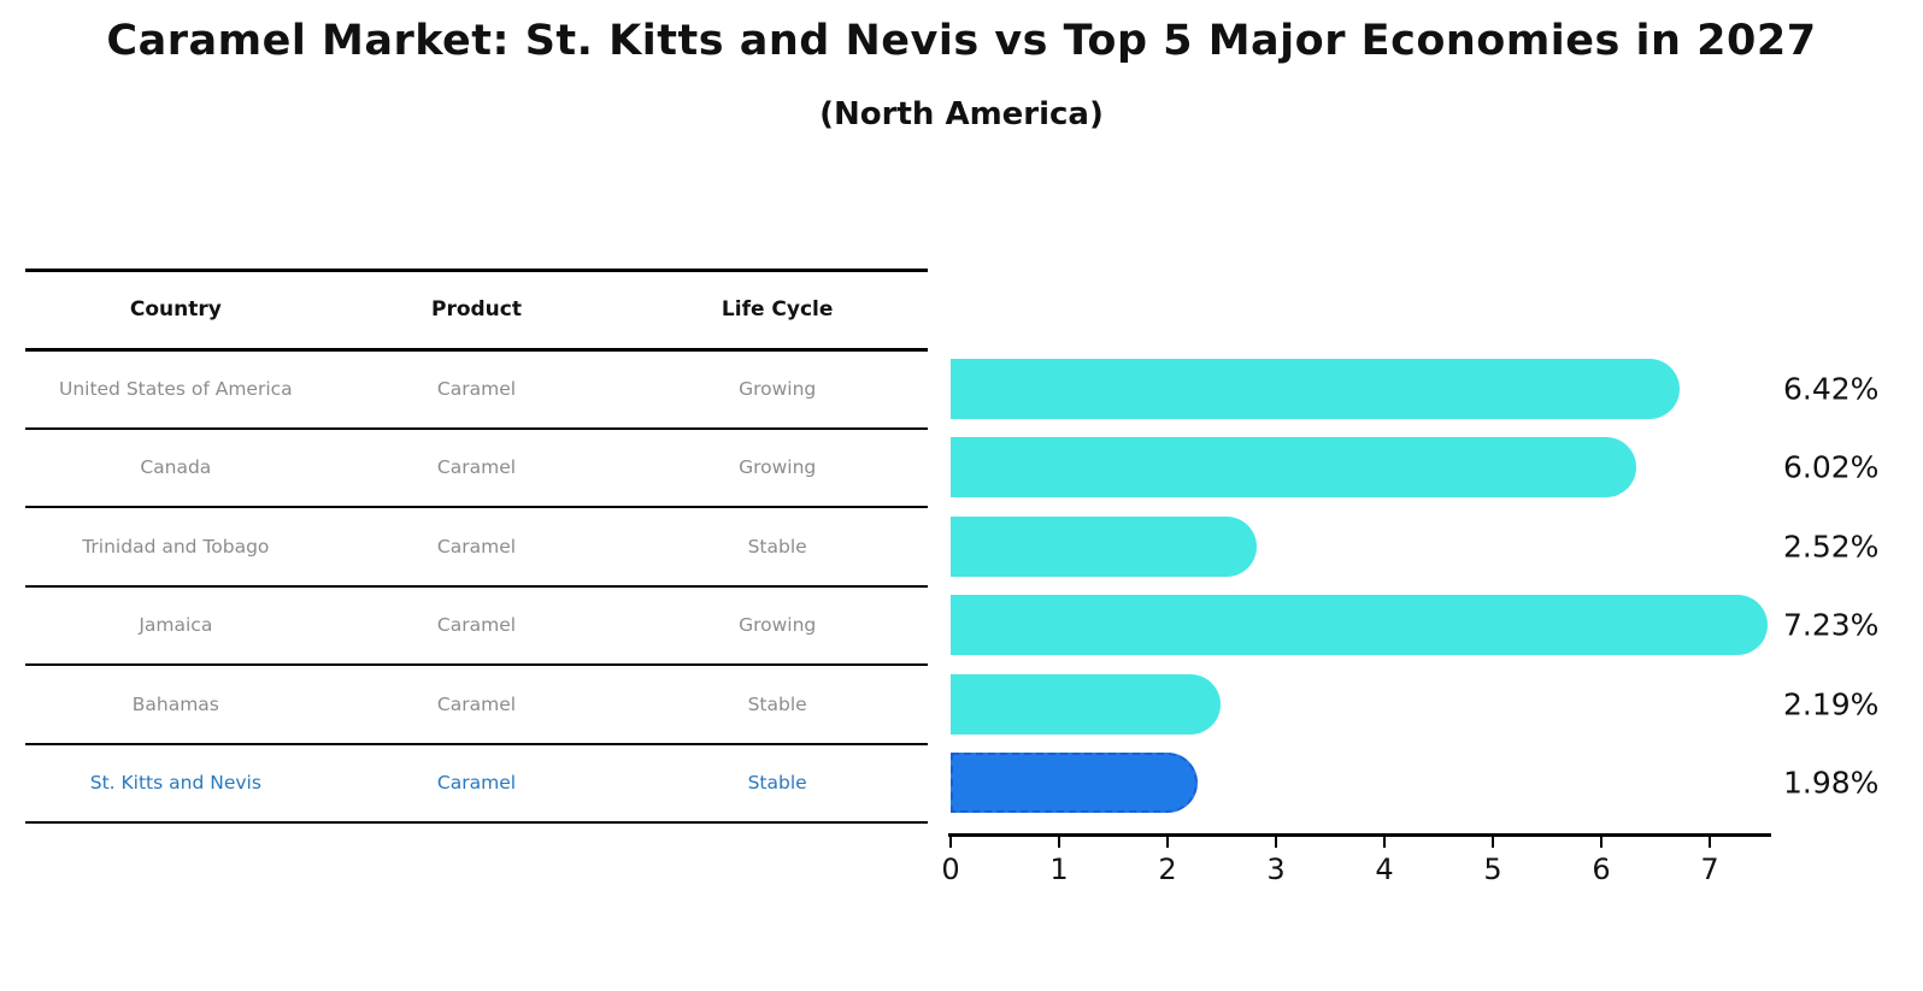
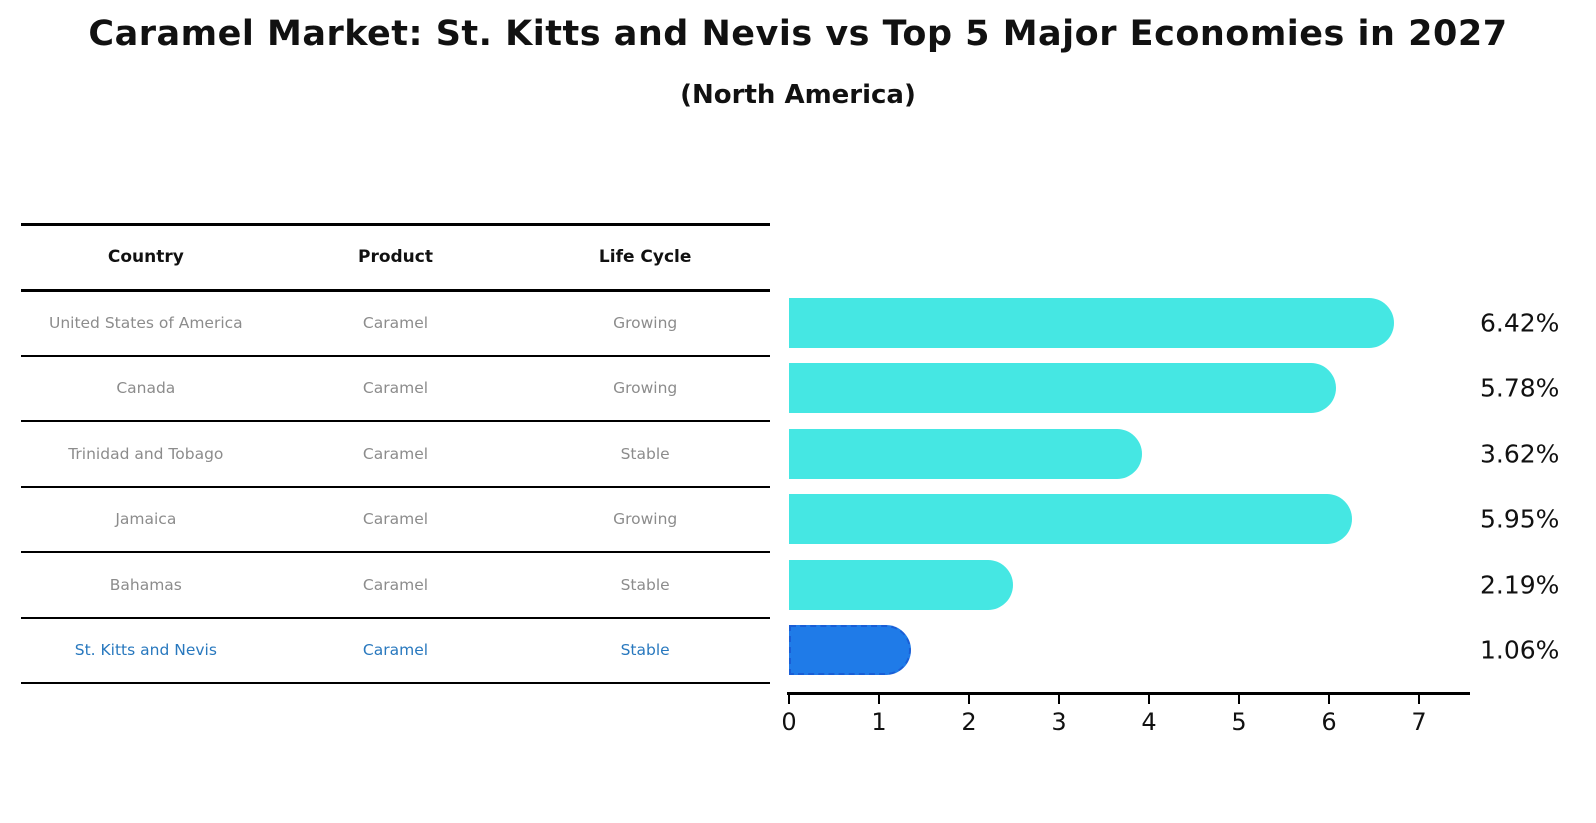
Canada: 6.02% -> 5.78%
Trinidad and Tobago: 2.52% -> 3.62%
Jamaica: 7.23% -> 5.95%
St. Kitts and Nevis: 1.98% -> 1.06%
